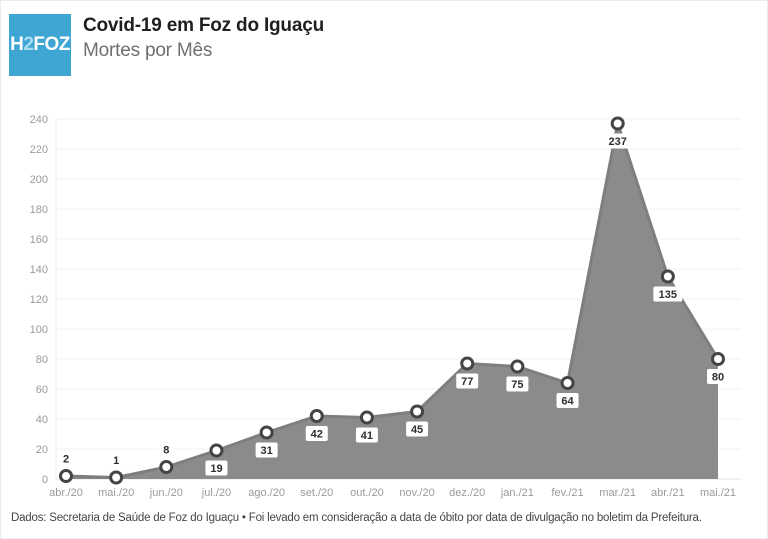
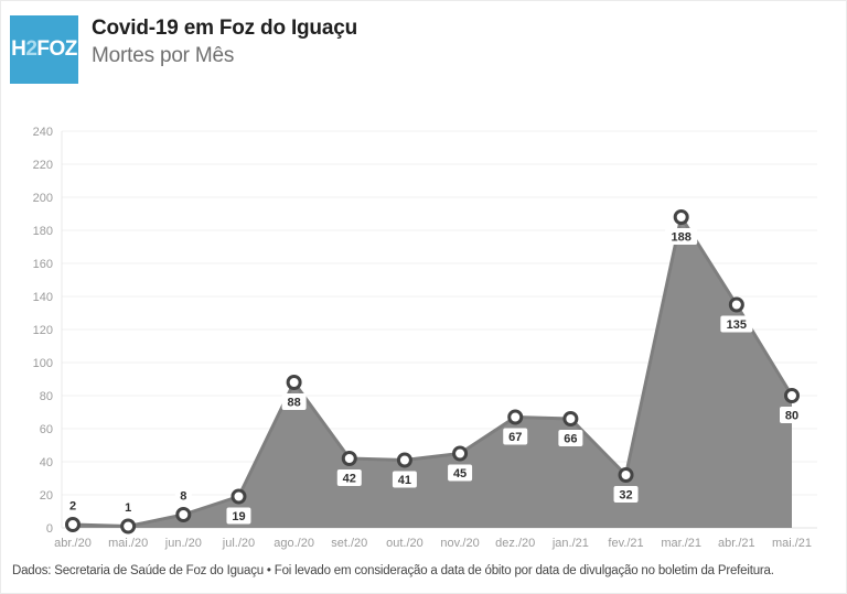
ago./20: 31 -> 88
dez./20: 77 -> 67
jan./21: 75 -> 66
fev./21: 64 -> 32
mar./21: 237 -> 188
